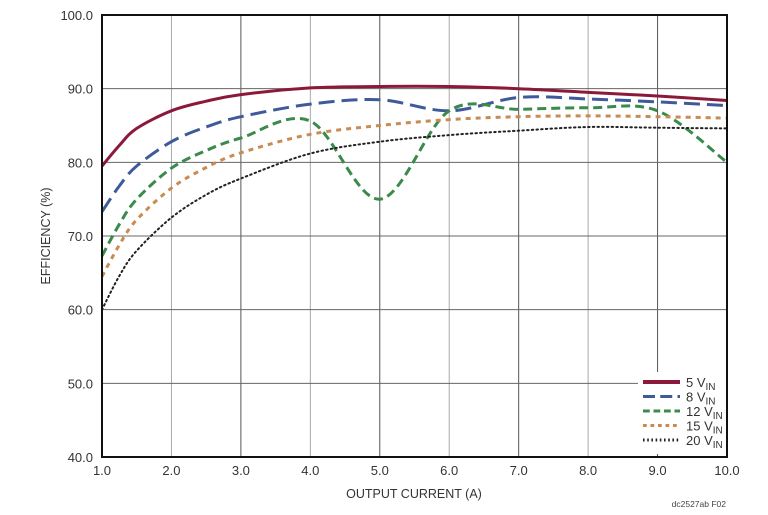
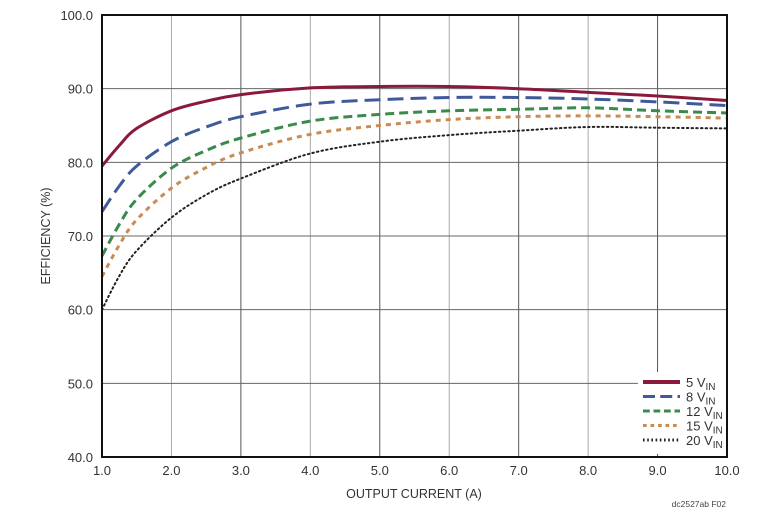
12 VIN/5.0: 75 -> 86
8 VIN/6.0: 87 -> 89
12 VIN/10.0: 80 -> 87
